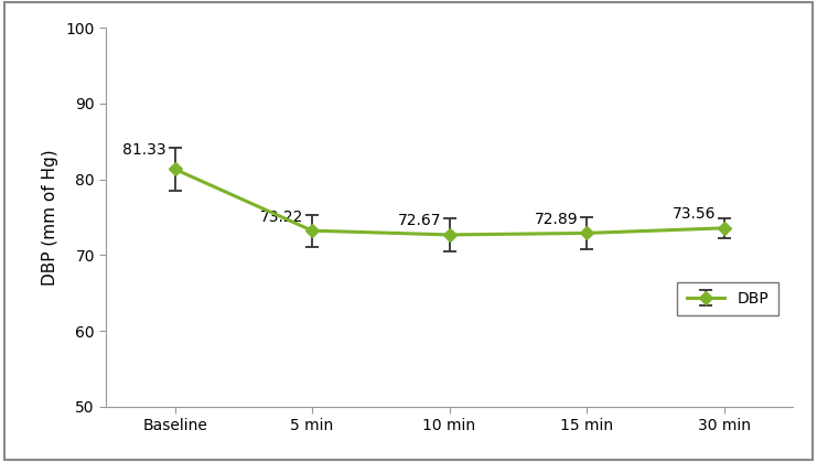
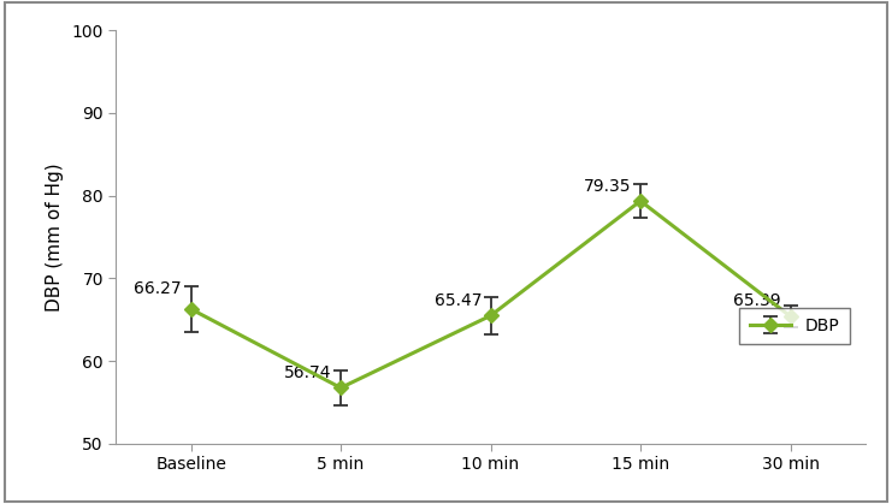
Baseline: 81.33 -> 66.27
5 min: 73.22 -> 56.74
10 min: 72.67 -> 65.47
15 min: 72.89 -> 79.35
30 min: 73.56 -> 65.39
